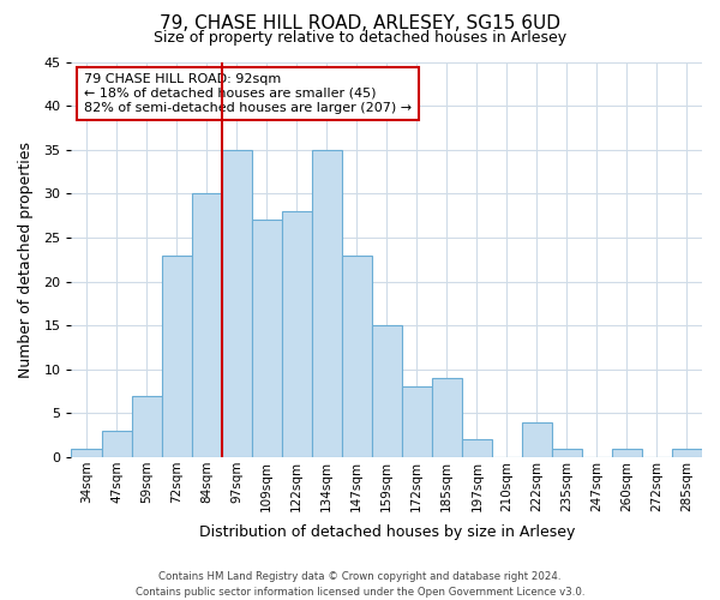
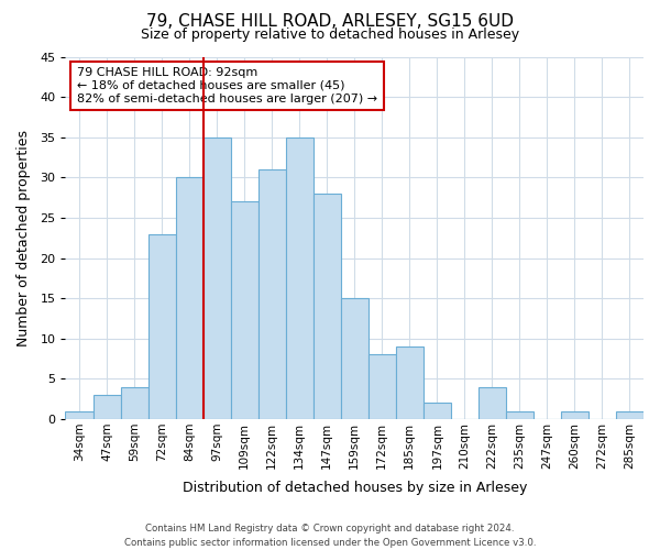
59sqm: 7 -> 4
122sqm: 28 -> 31
147sqm: 23 -> 28
